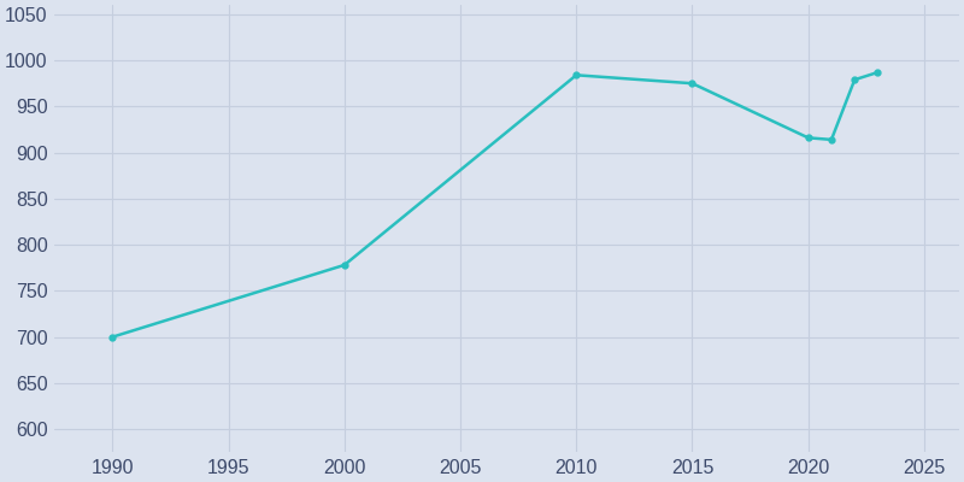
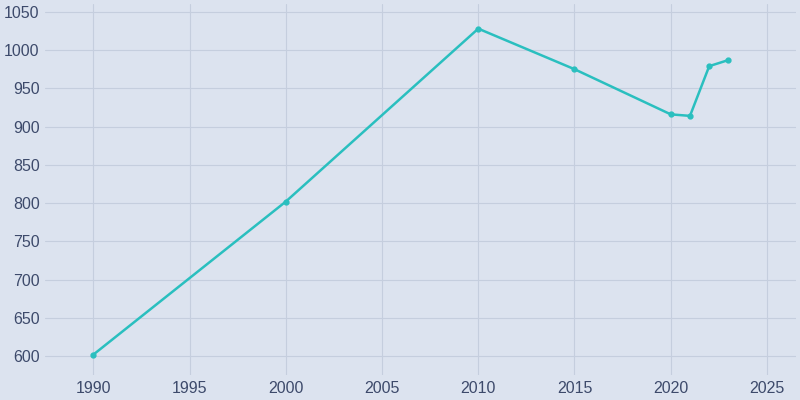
1990: 700 -> 602
2000: 778 -> 802
2010: 984 -> 1028
